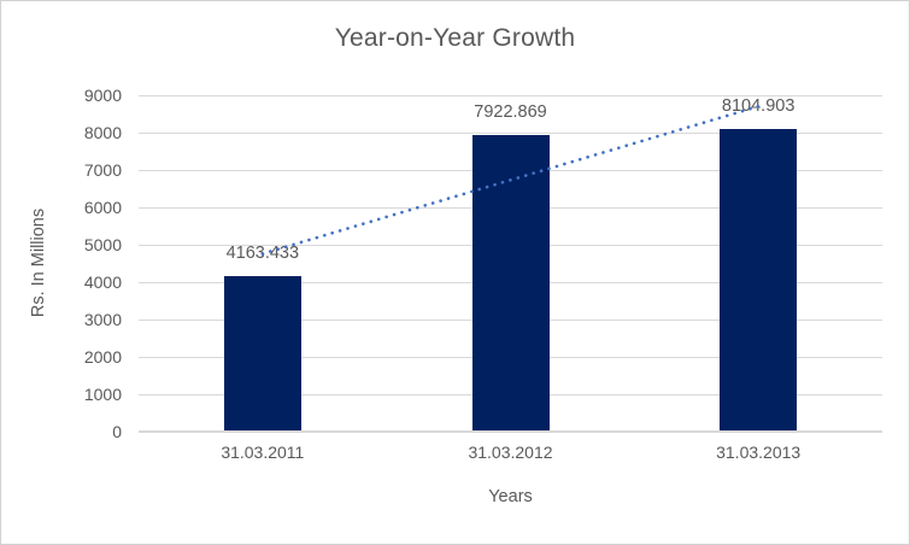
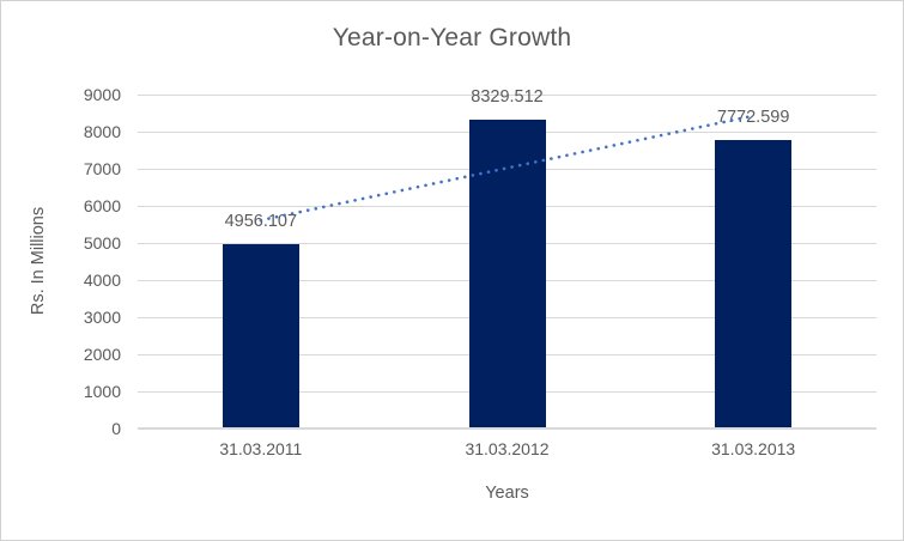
31.03.2011: 4163.433 -> 4956.107
31.03.2012: 7922.869 -> 8329.512
31.03.2013: 8104.903 -> 7772.599
